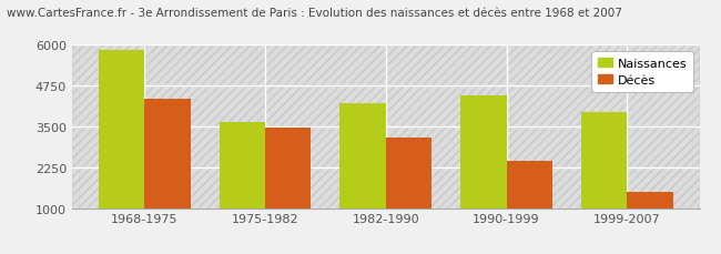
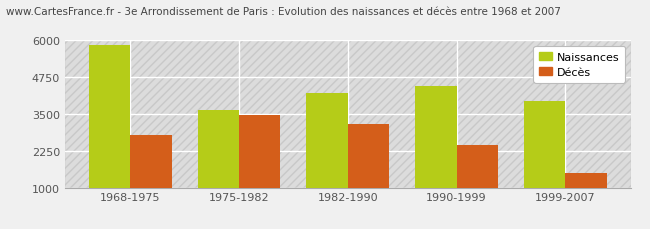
Décès/1968-1975: 4350 -> 2800
